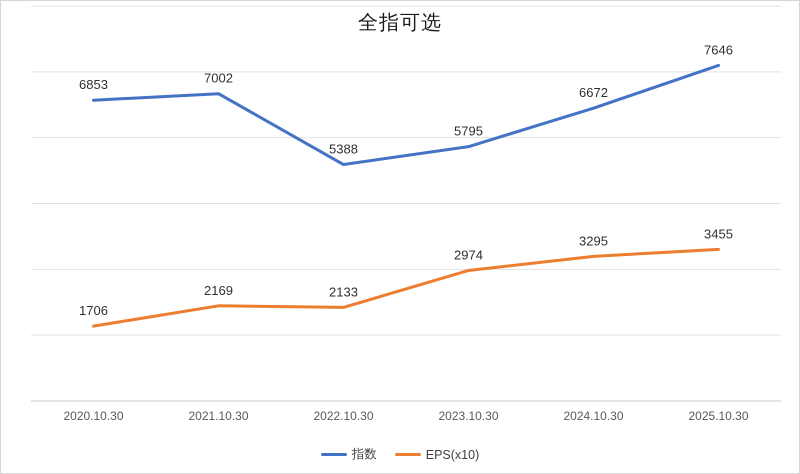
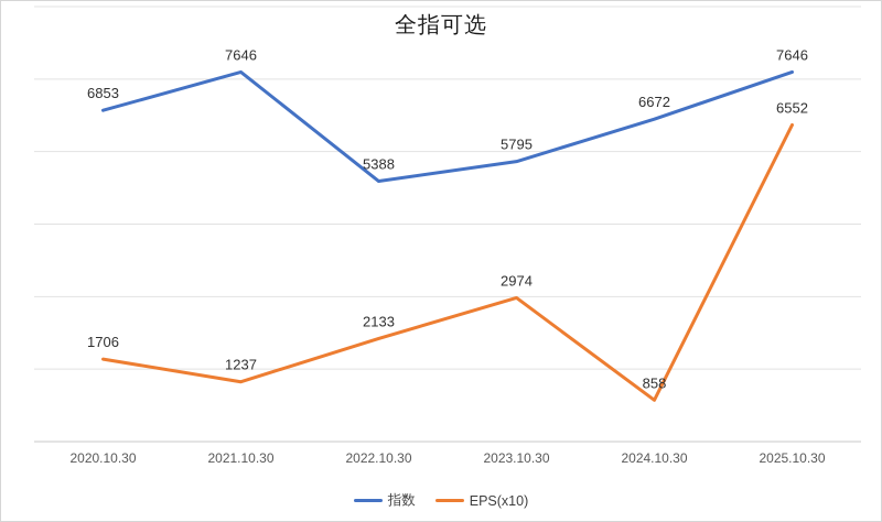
指数/2021.10.30: 7002 -> 7646
EPS(x10)/2021.10.30: 2169 -> 1237
EPS(x10)/2024.10.30: 3295 -> 858
EPS(x10)/2025.10.30: 3455 -> 6552
